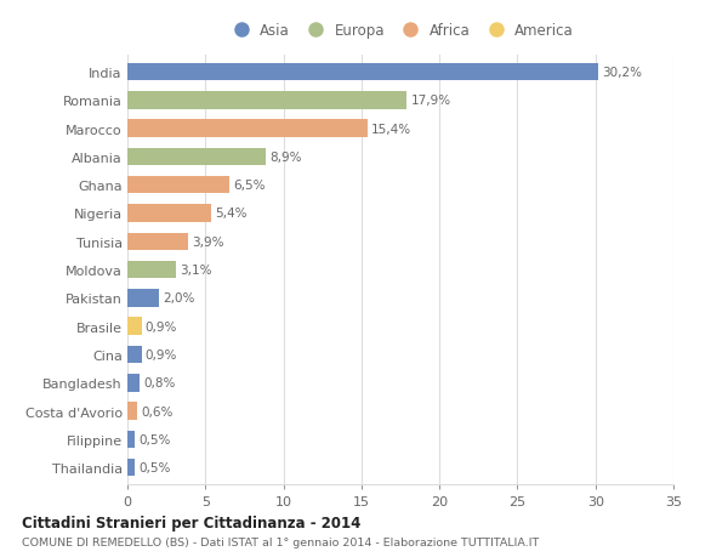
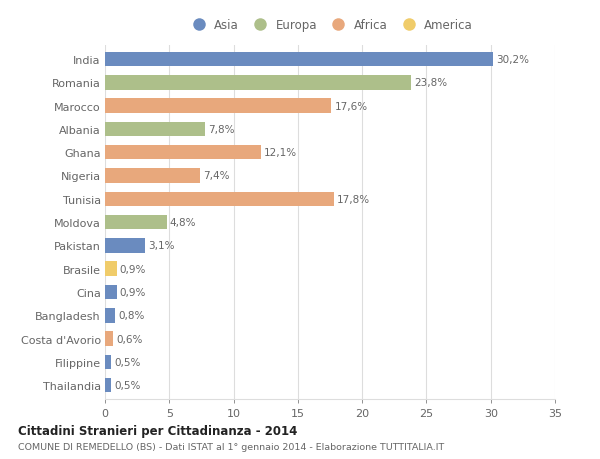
Romania: 17,9% -> 23,8%
Marocco: 15,4% -> 17,6%
Albania: 8,9% -> 7,8%
Ghana: 6,5% -> 12,1%
Nigeria: 5,4% -> 7,4%
Tunisia: 3,9% -> 17,8%
Moldova: 3,1% -> 4,8%
Pakistan: 2,0% -> 3,1%
